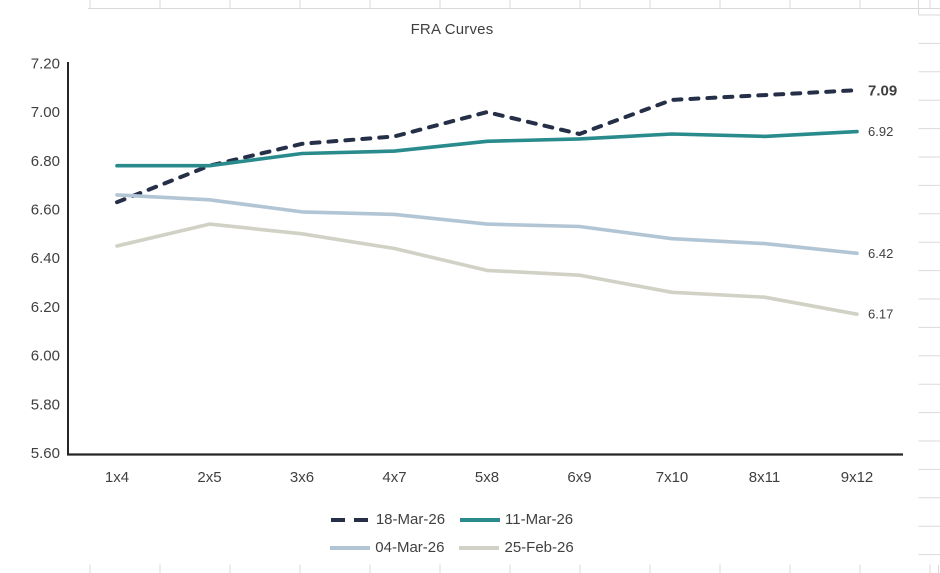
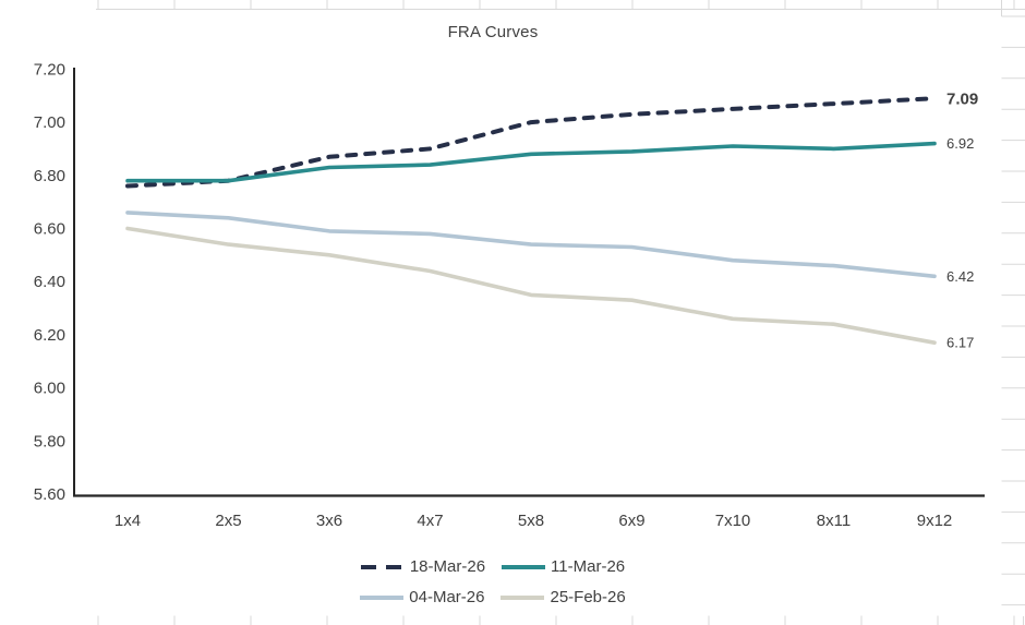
18-Mar-26/1x4: 6.63 -> 6.76
25-Feb-26/1x4: 6.45 -> 6.60
18-Mar-26/6x9: 6.91 -> 7.03
